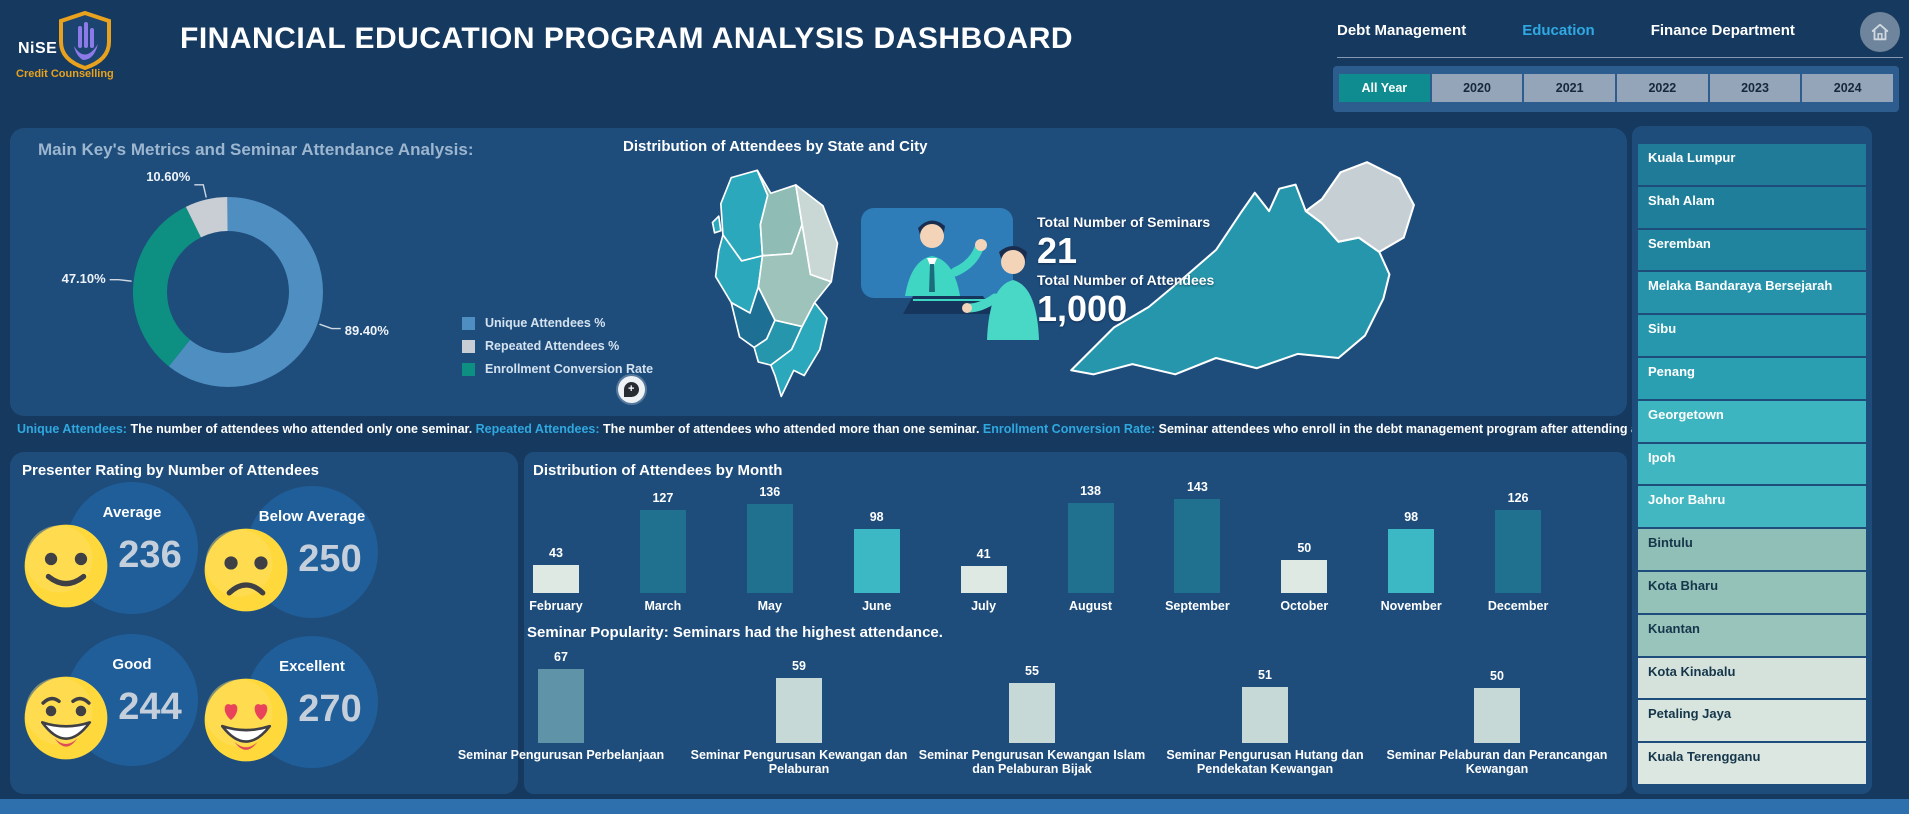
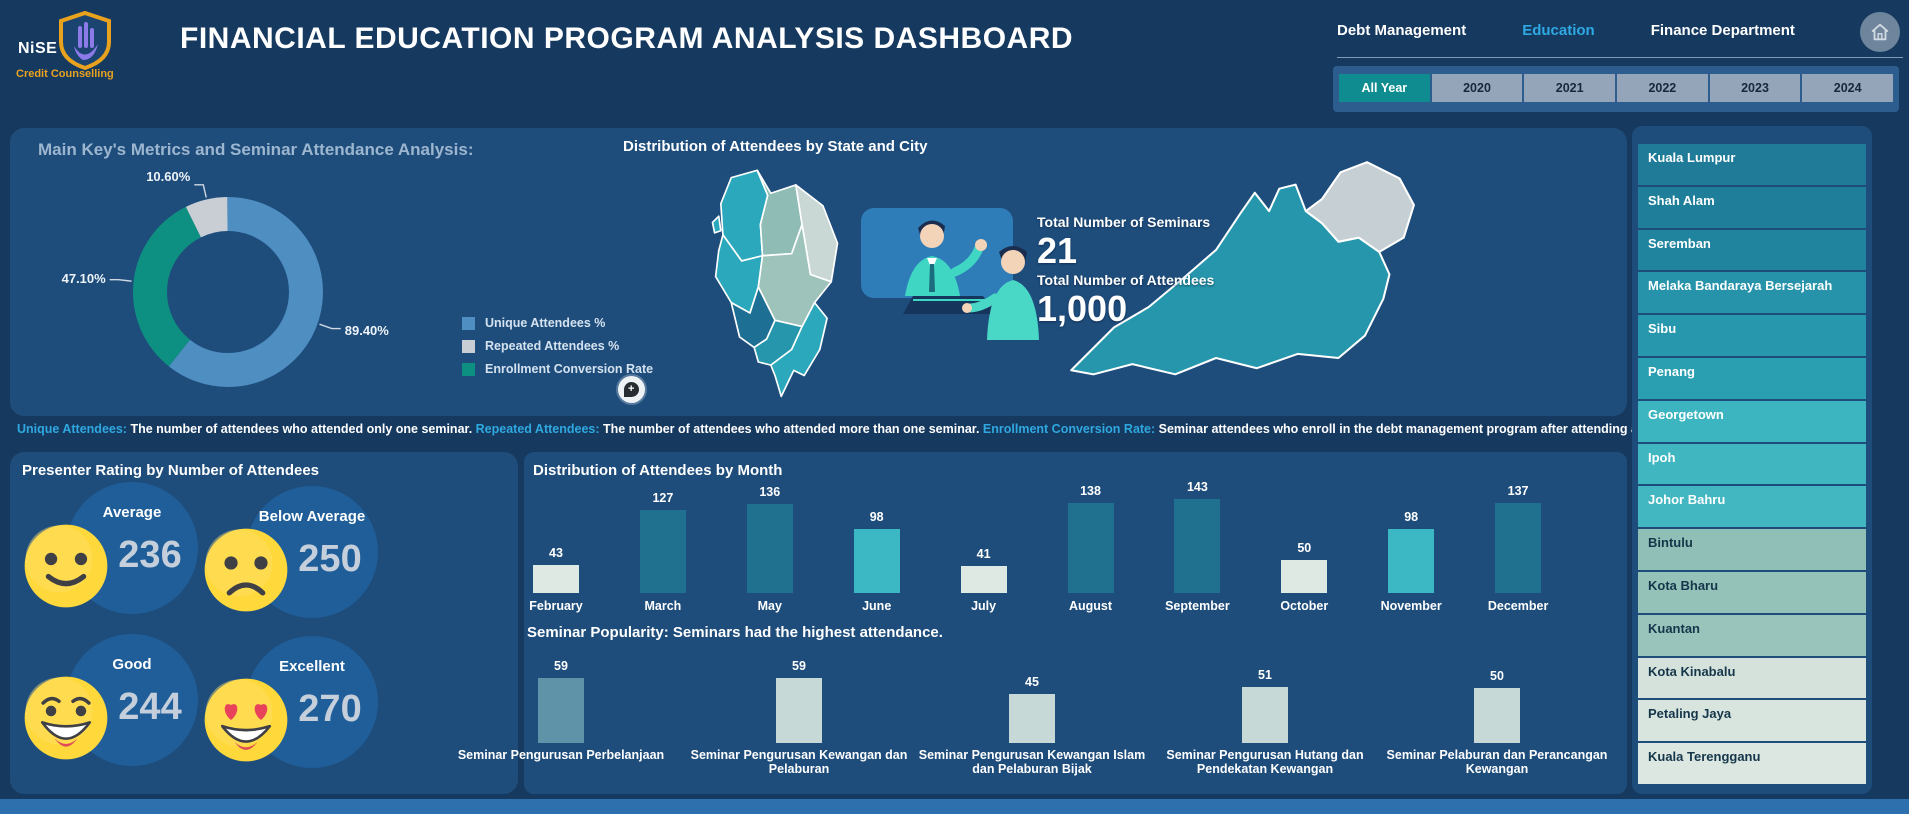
Distribution of Attendees by Month/December: 126 -> 137
Seminar Popularity: Seminars had the highest attendance./Seminar Pengurusan Perbelanjaan: 67 -> 59
Seminar Popularity: Seminars had the highest attendance./Seminar Pengurusan Kewangan Islam dan Pelaburan Bijak: 55 -> 45
